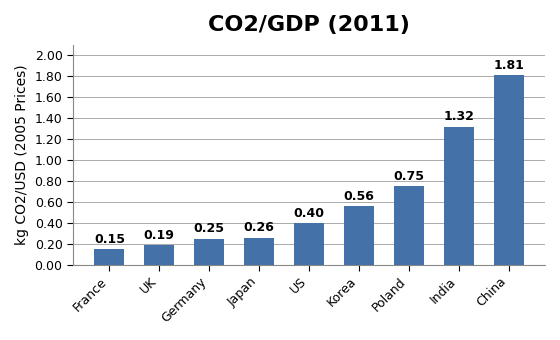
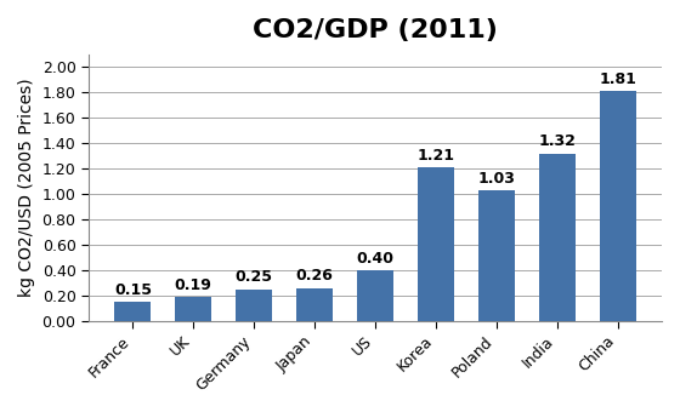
Korea: 0.56 -> 1.21
Poland: 0.75 -> 1.03
